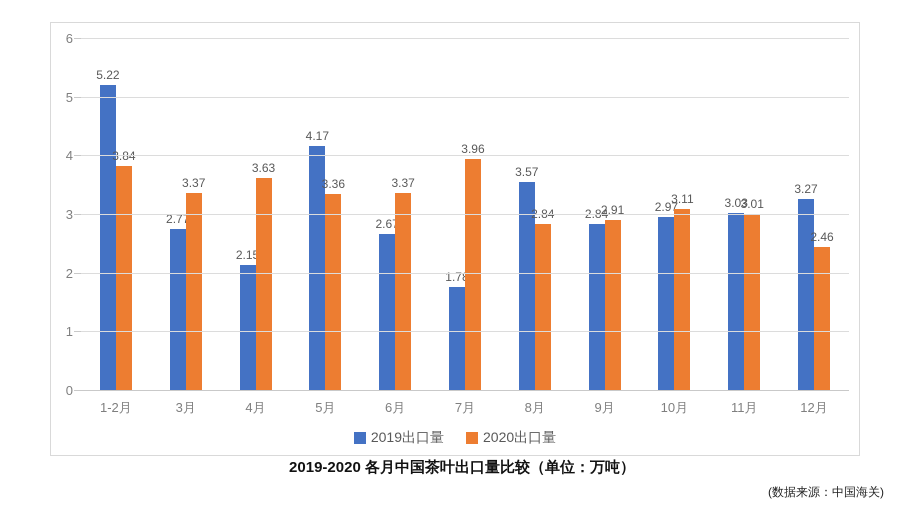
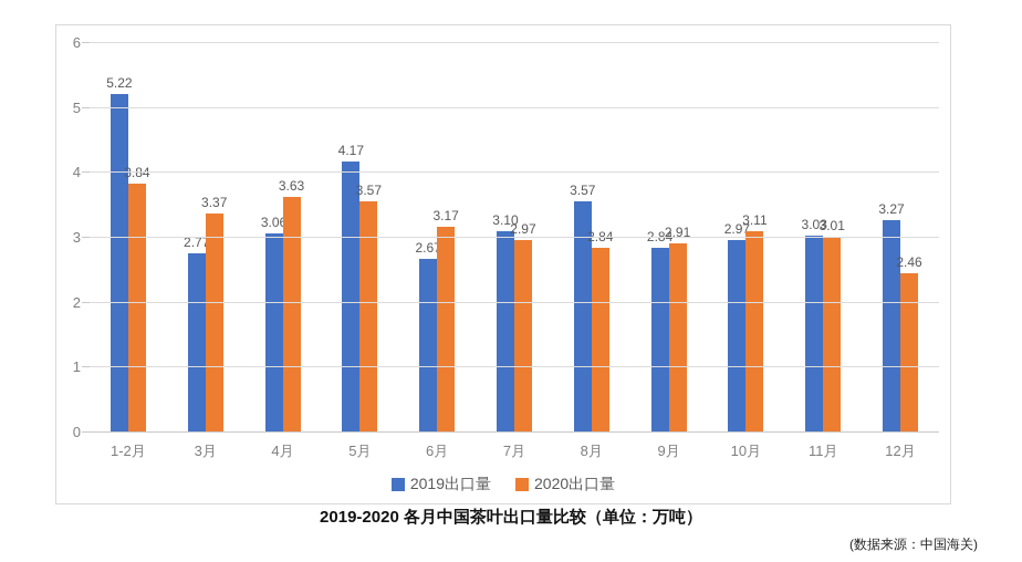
2019出口量/4月: 2.15 -> 3.06
2020出口量/5月: 3.36 -> 3.57
2020出口量/6月: 3.37 -> 3.17
2019出口量/7月: 1.78 -> 3.10
2020出口量/7月: 3.96 -> 2.97
